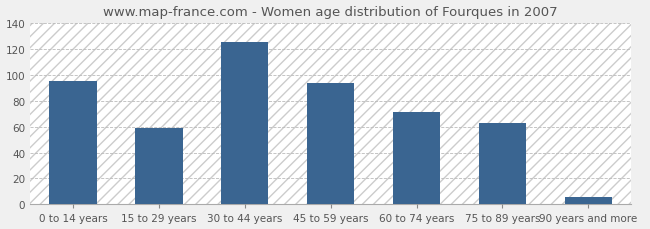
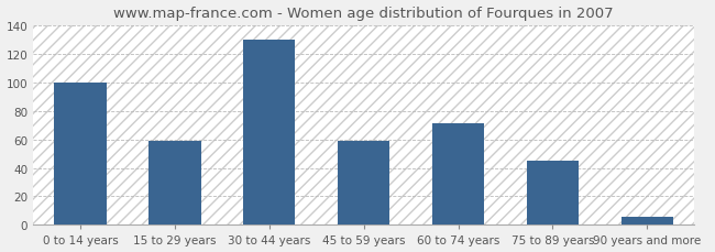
0 to 14 years: 95 -> 100
30 to 44 years: 125 -> 130
45 to 59 years: 94 -> 59
75 to 89 years: 63 -> 45
